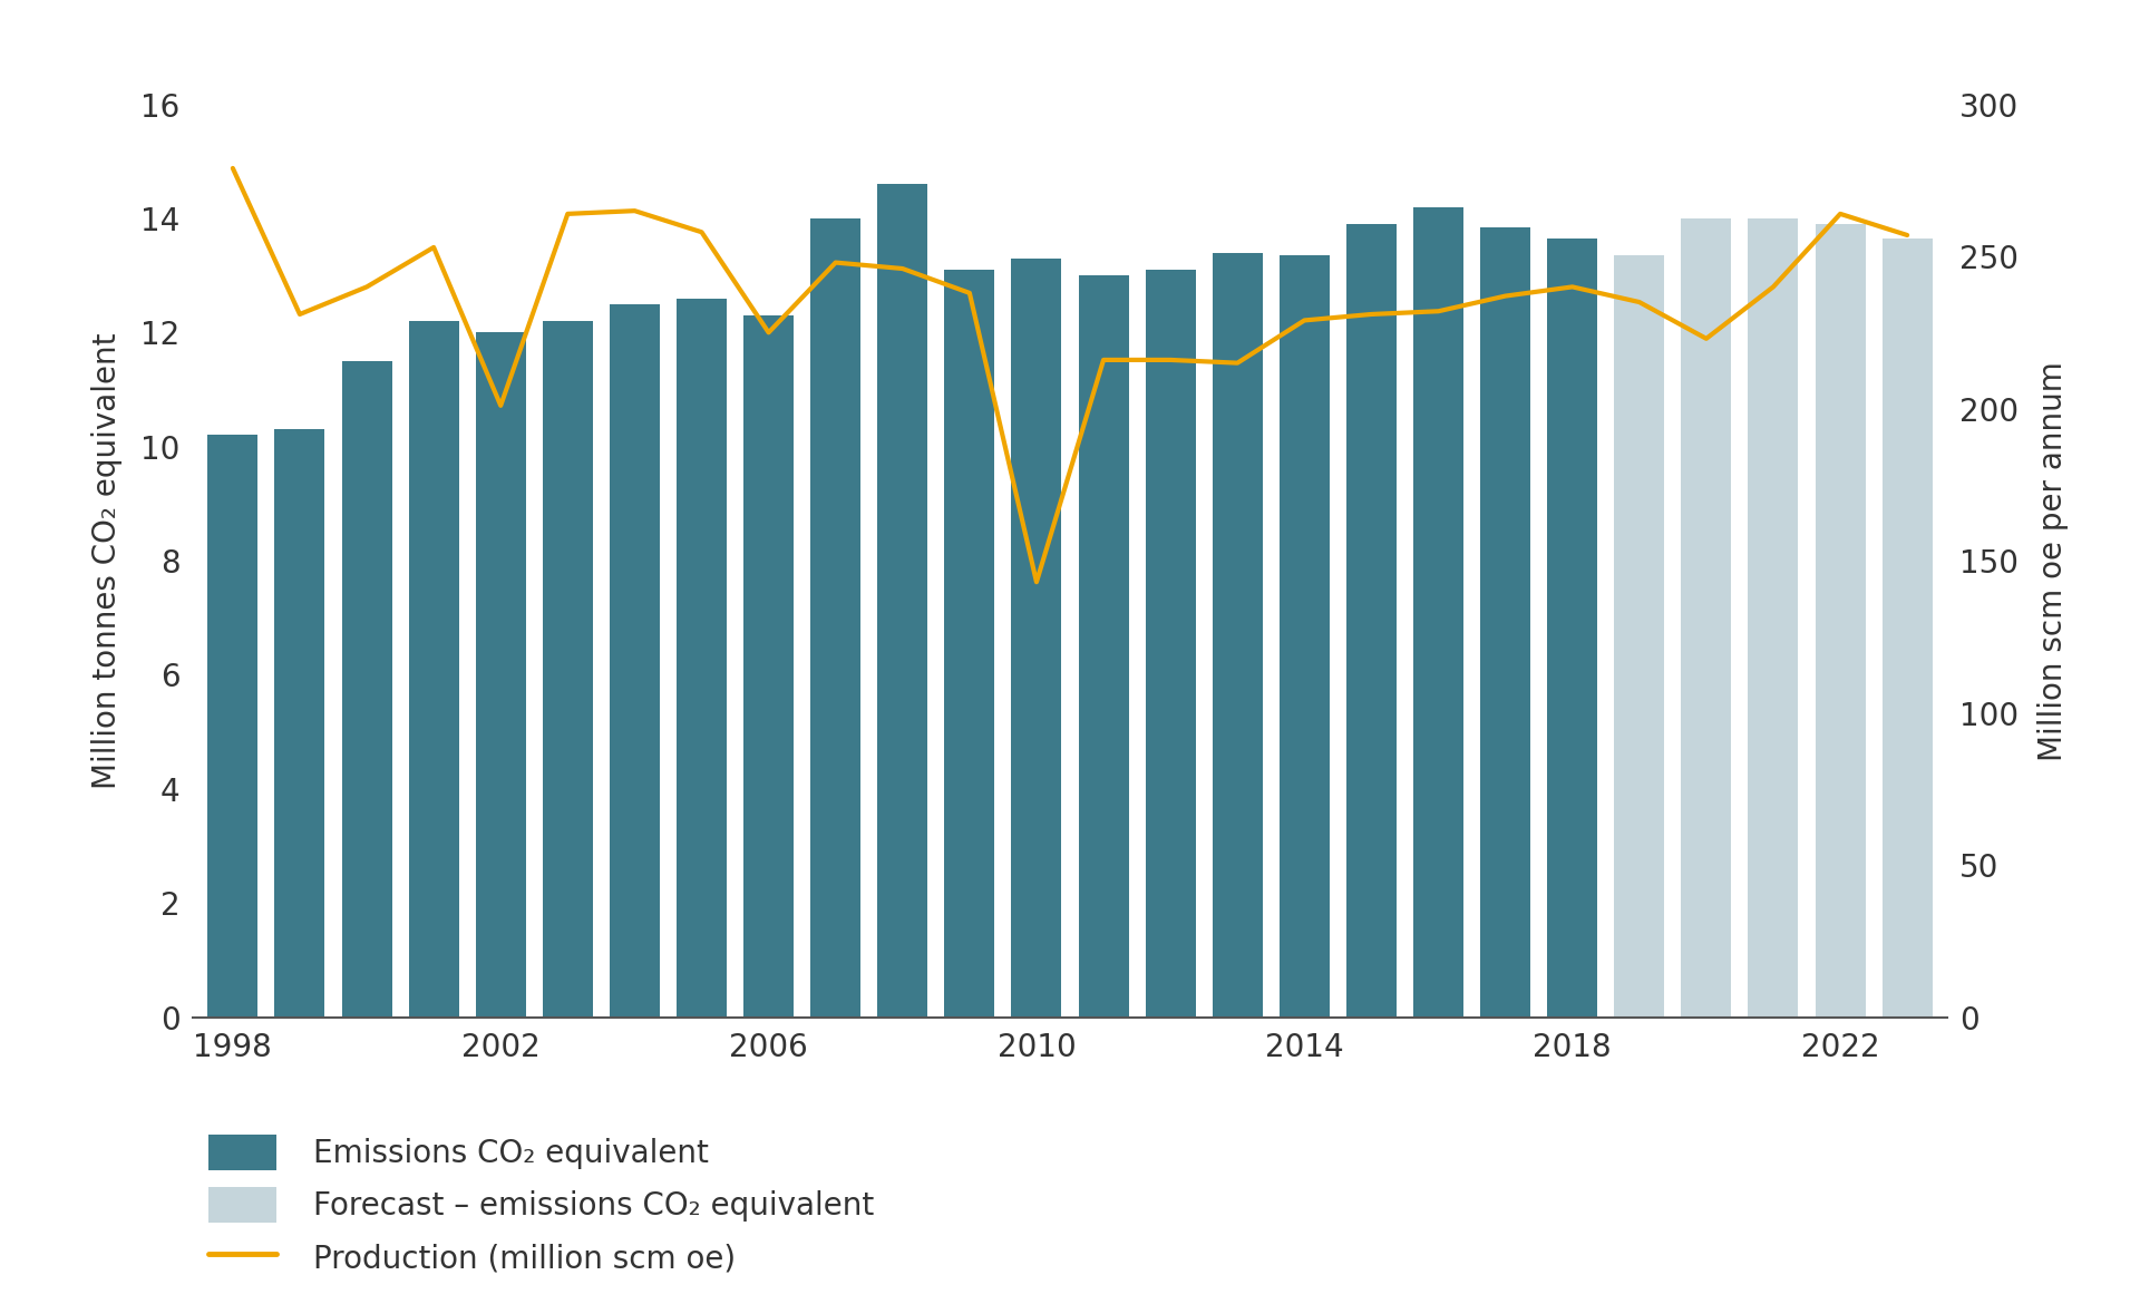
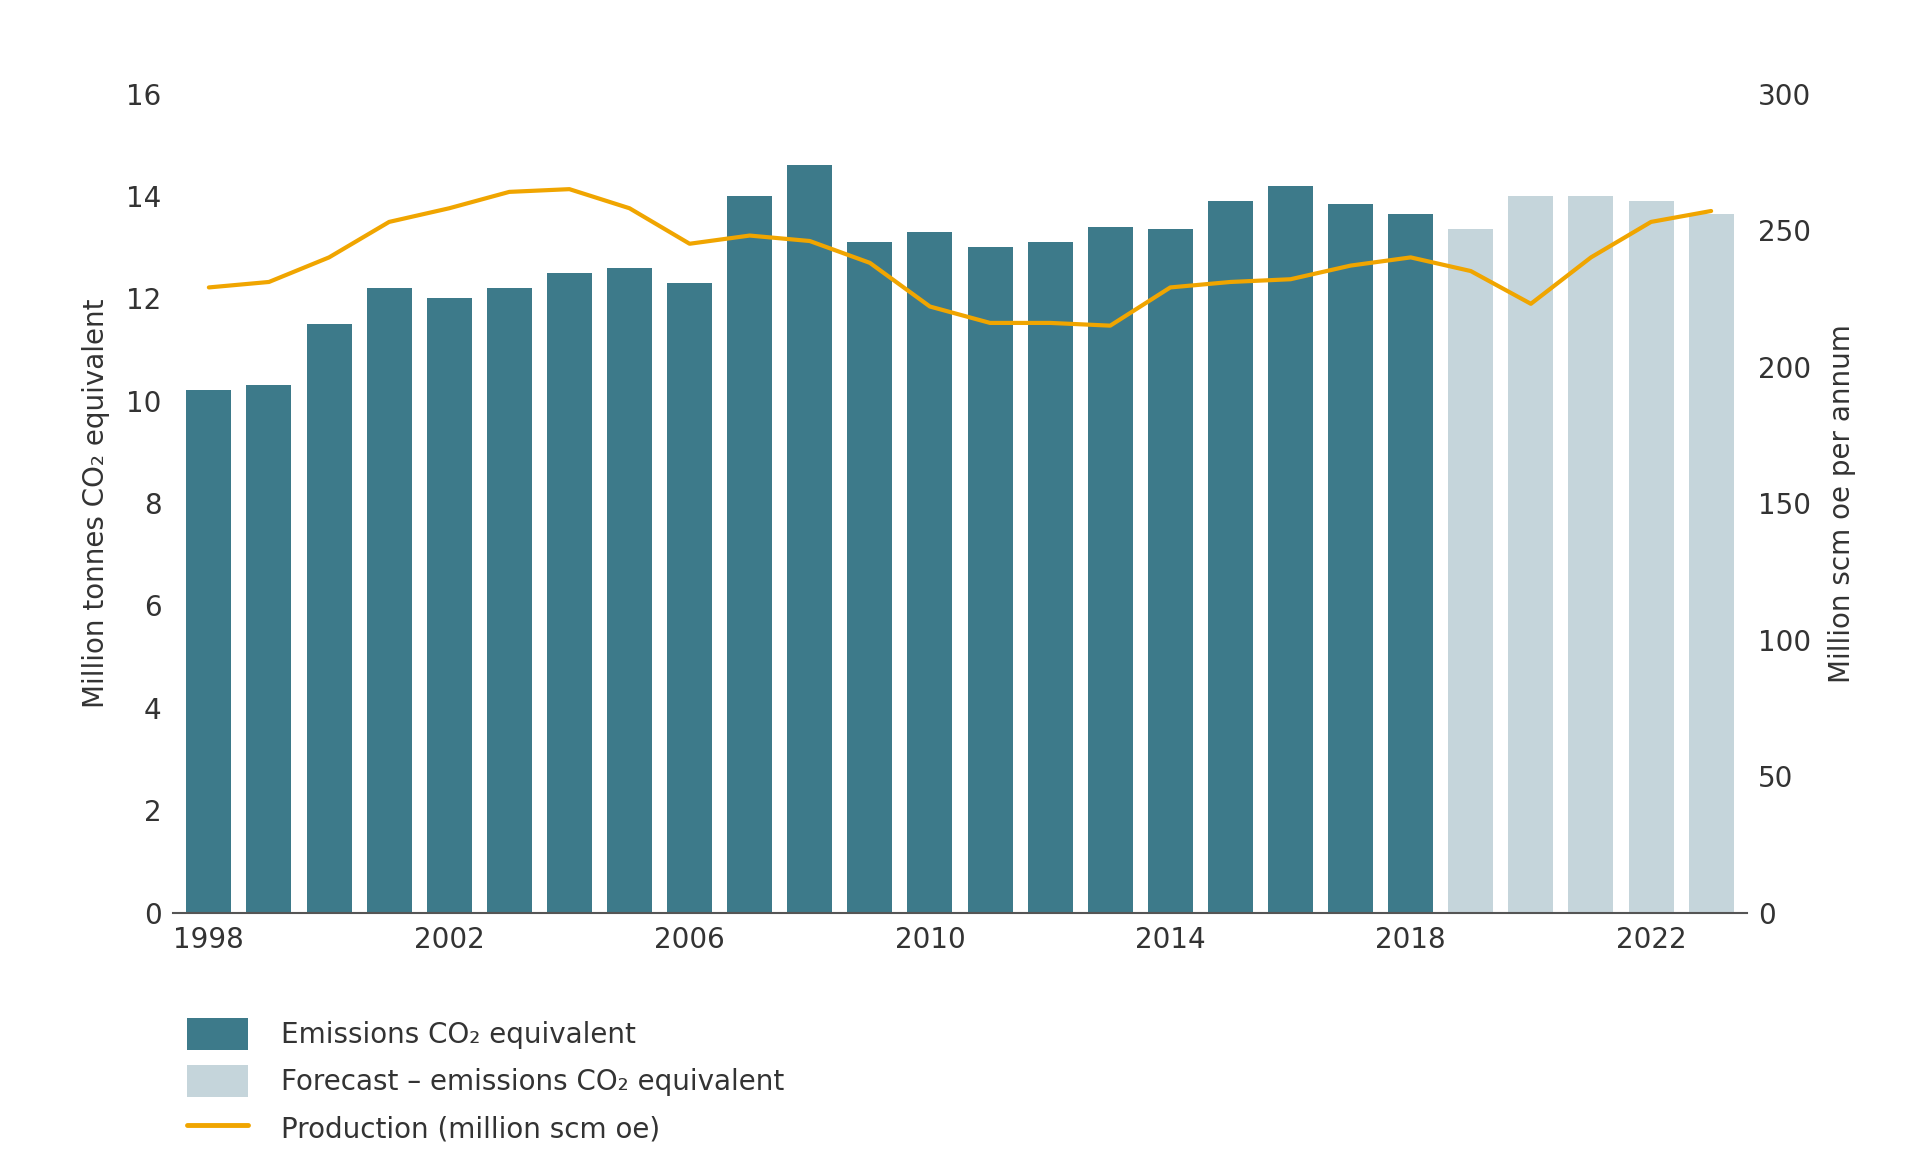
Production (million scm oe)/1998: 279 -> 229
Production (million scm oe)/2002: 201 -> 258
Production (million scm oe)/2006: 225 -> 245
Production (million scm oe)/2010: 143 -> 222
Production (million scm oe)/2022: 264 -> 253
